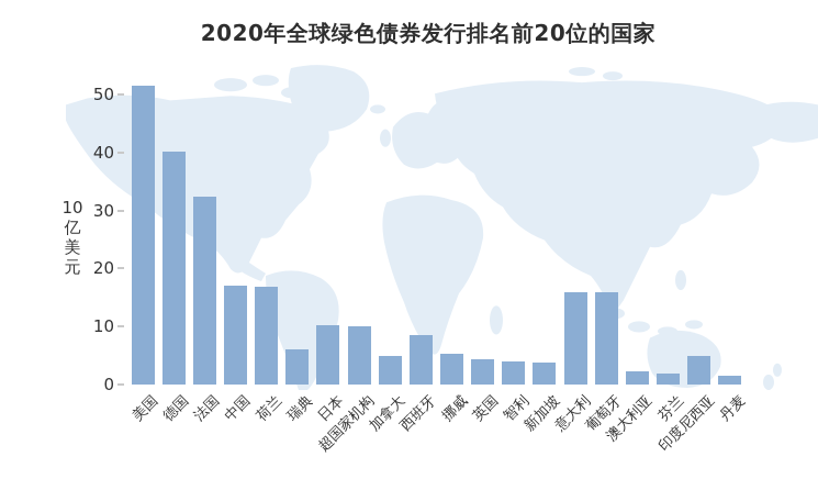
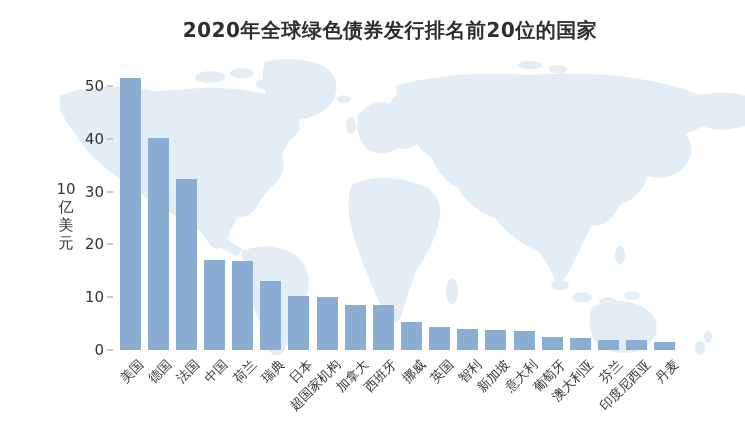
瑞典: 6 -> 13
加拿大: 5 -> 9
意大利: 16 -> 4
葡萄牙: 16 -> 2
印度尼西亚: 5 -> 2
